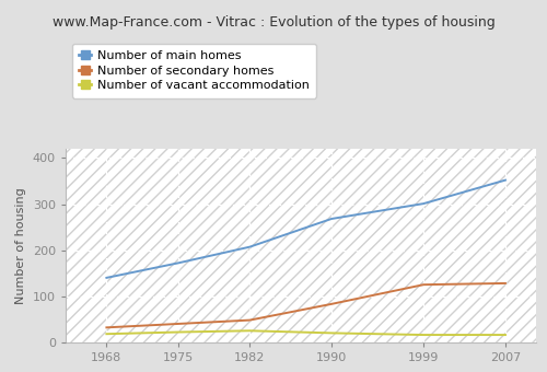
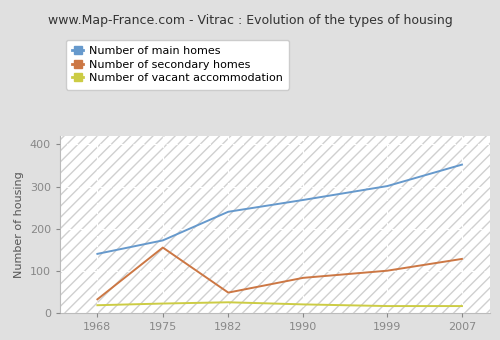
Number of secondary homes/1975: 40 -> 155
Number of main homes/1982: 207 -> 240
Number of secondary homes/1999: 125 -> 100
